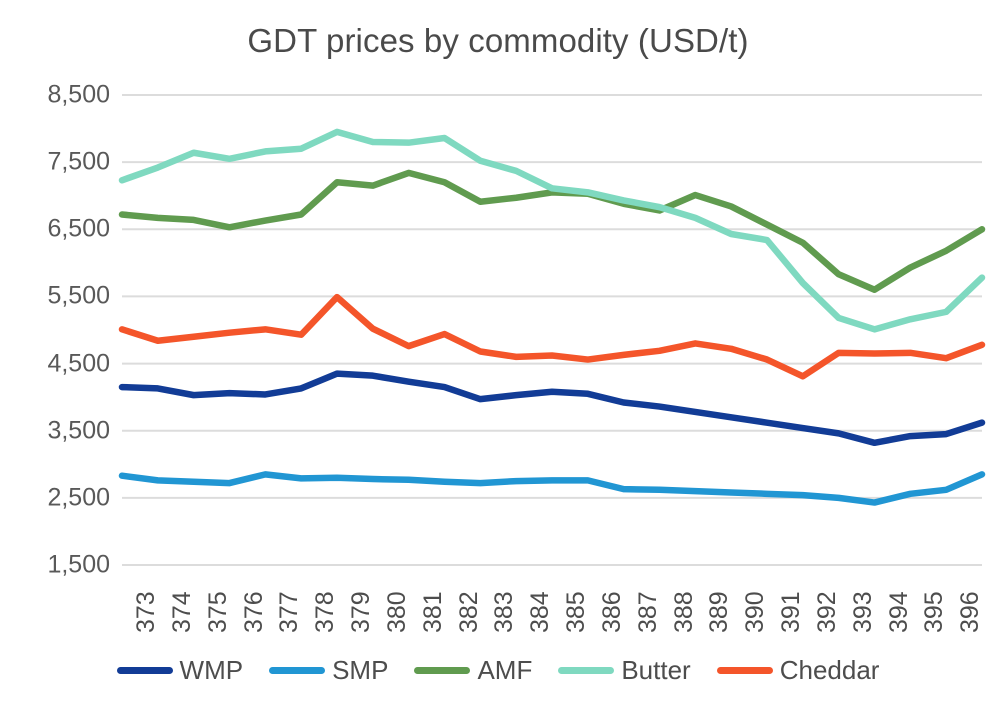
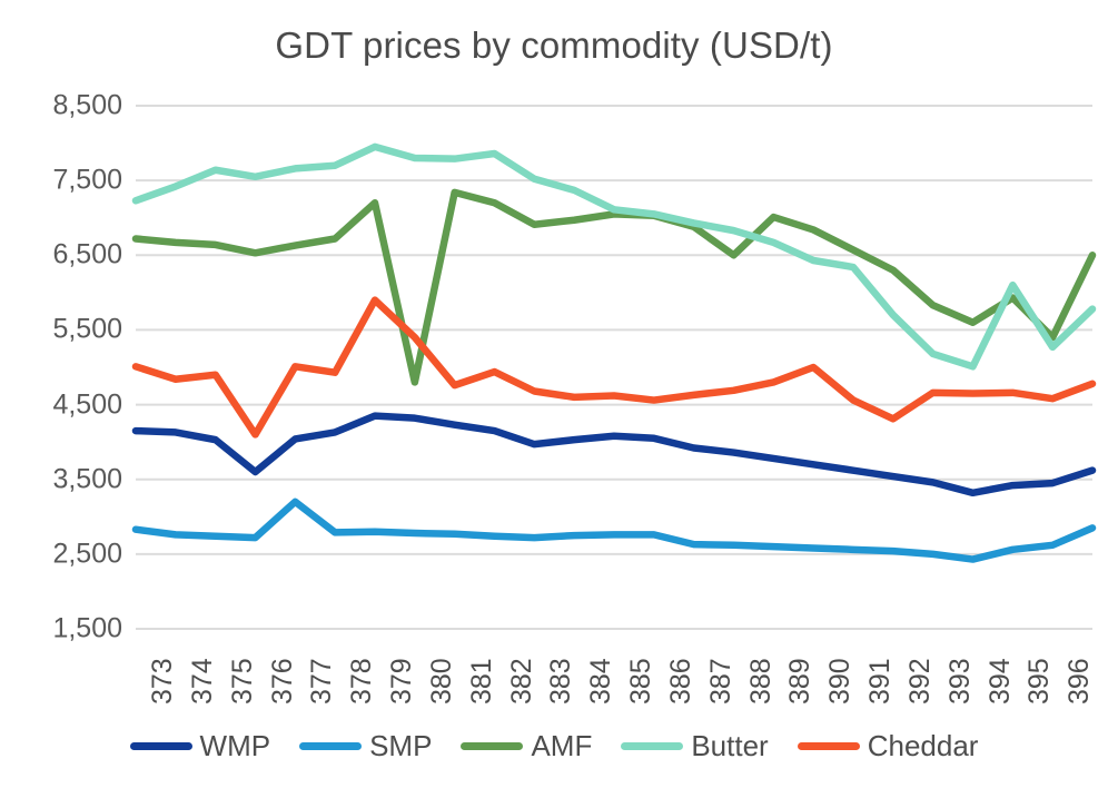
WMP/376: 4100 -> 3600
Cheddar/376: 5000 -> 4100
SMP/377: 2800 -> 3200
Cheddar/379: 5500 -> 5900
AMF/380: 7200 -> 4800
Cheddar/380: 5000 -> 5400
AMF/388: 6800 -> 6500
Cheddar/390: 4700 -> 5000
Butter/395: 5200 -> 6100
AMF/396: 6200 -> 5400
